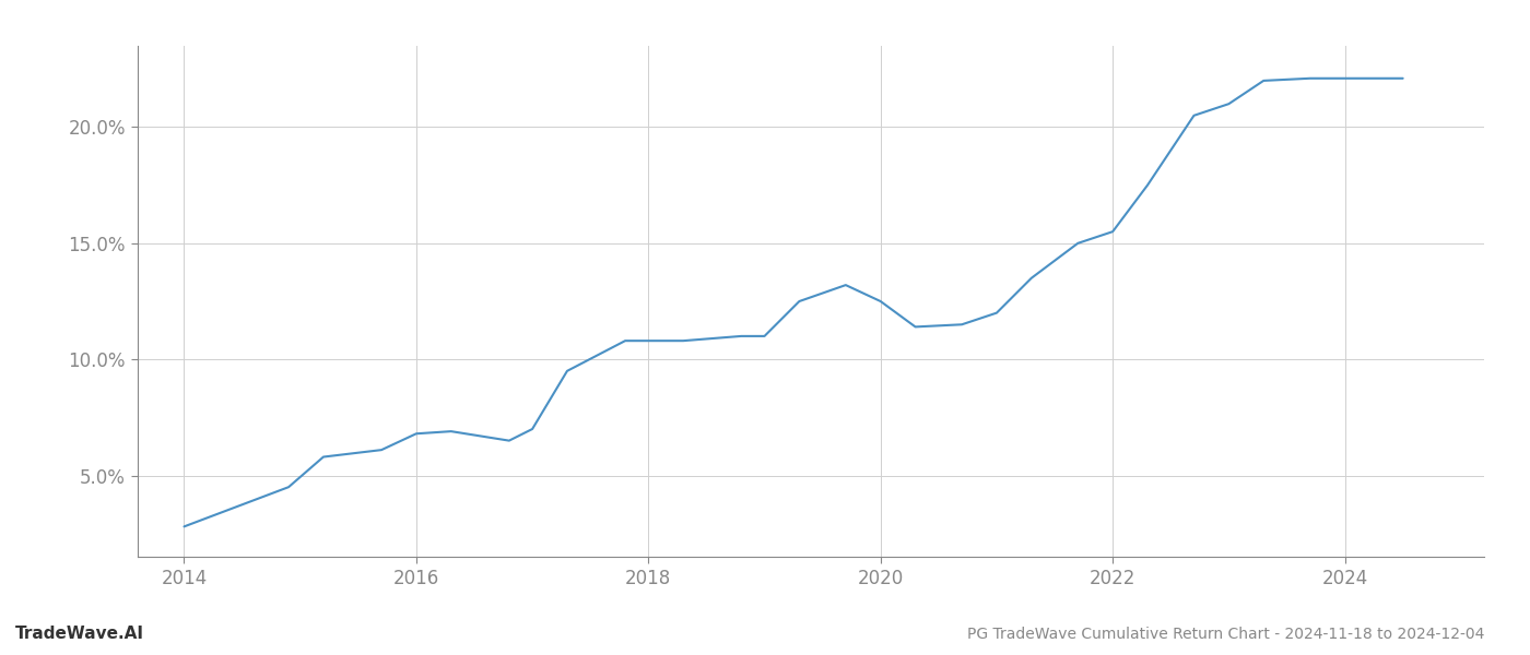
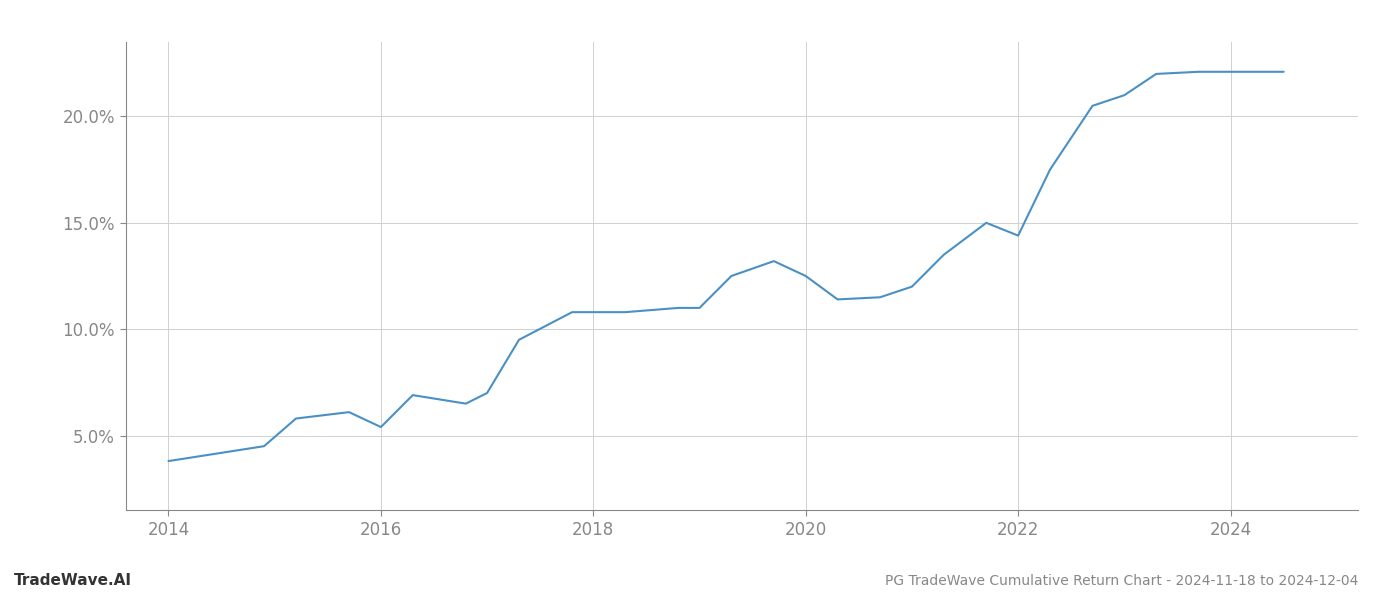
2014: 2.8% -> 3.8%
2016: 6.8% -> 5.4%
2022: 15.5% -> 14.4%
